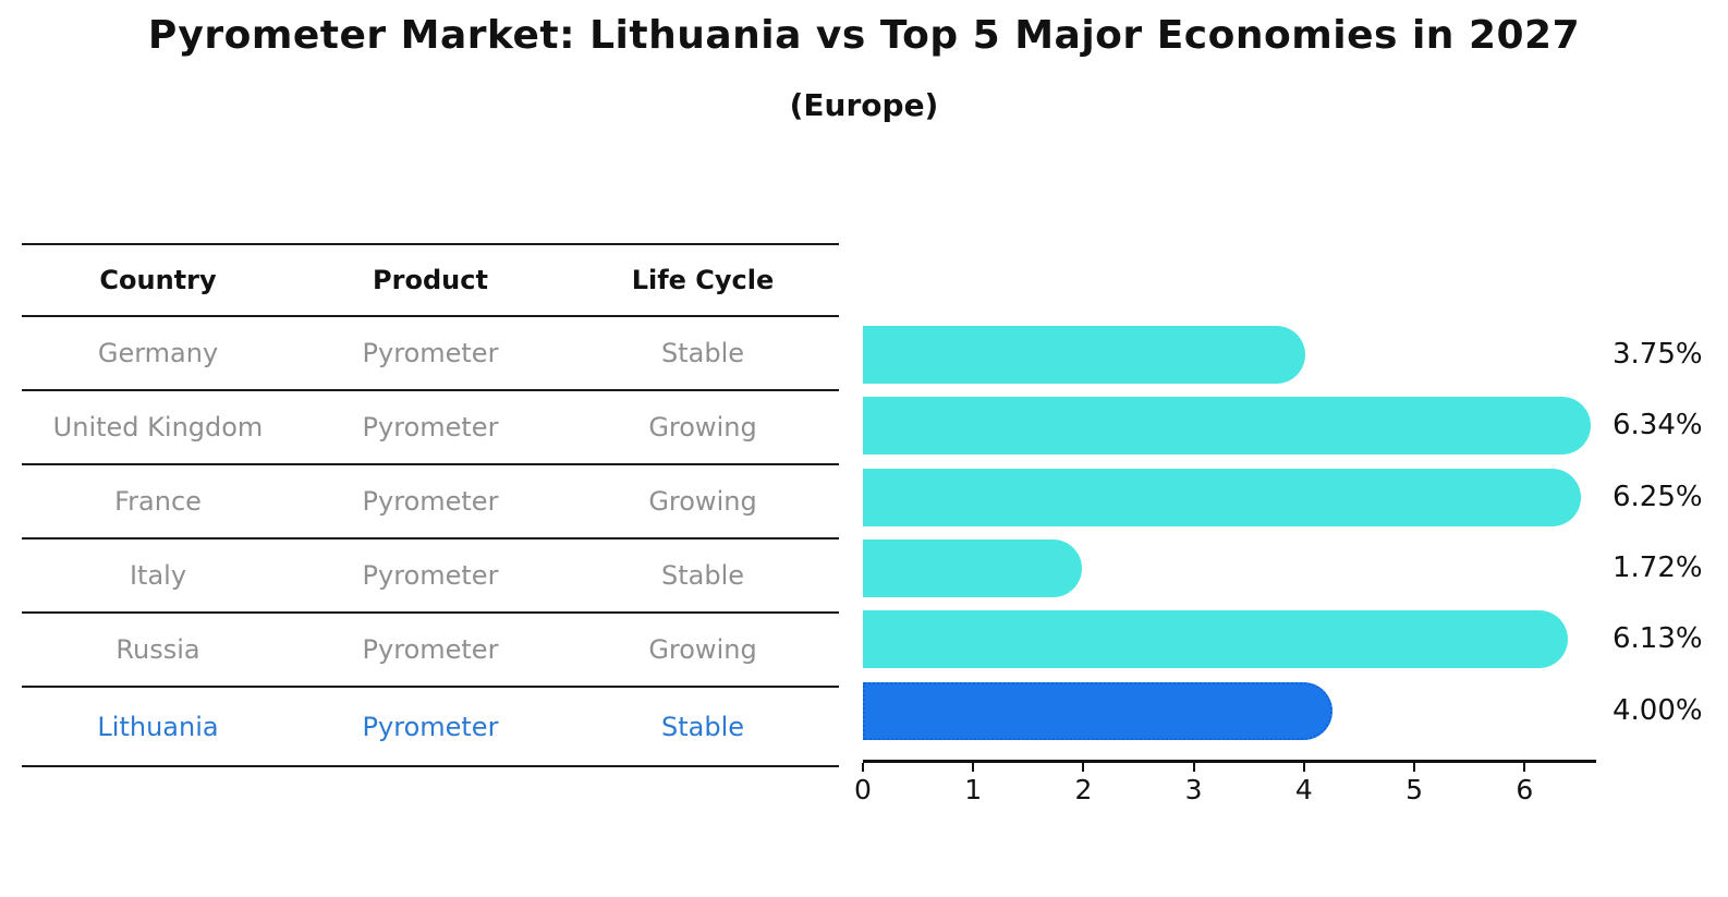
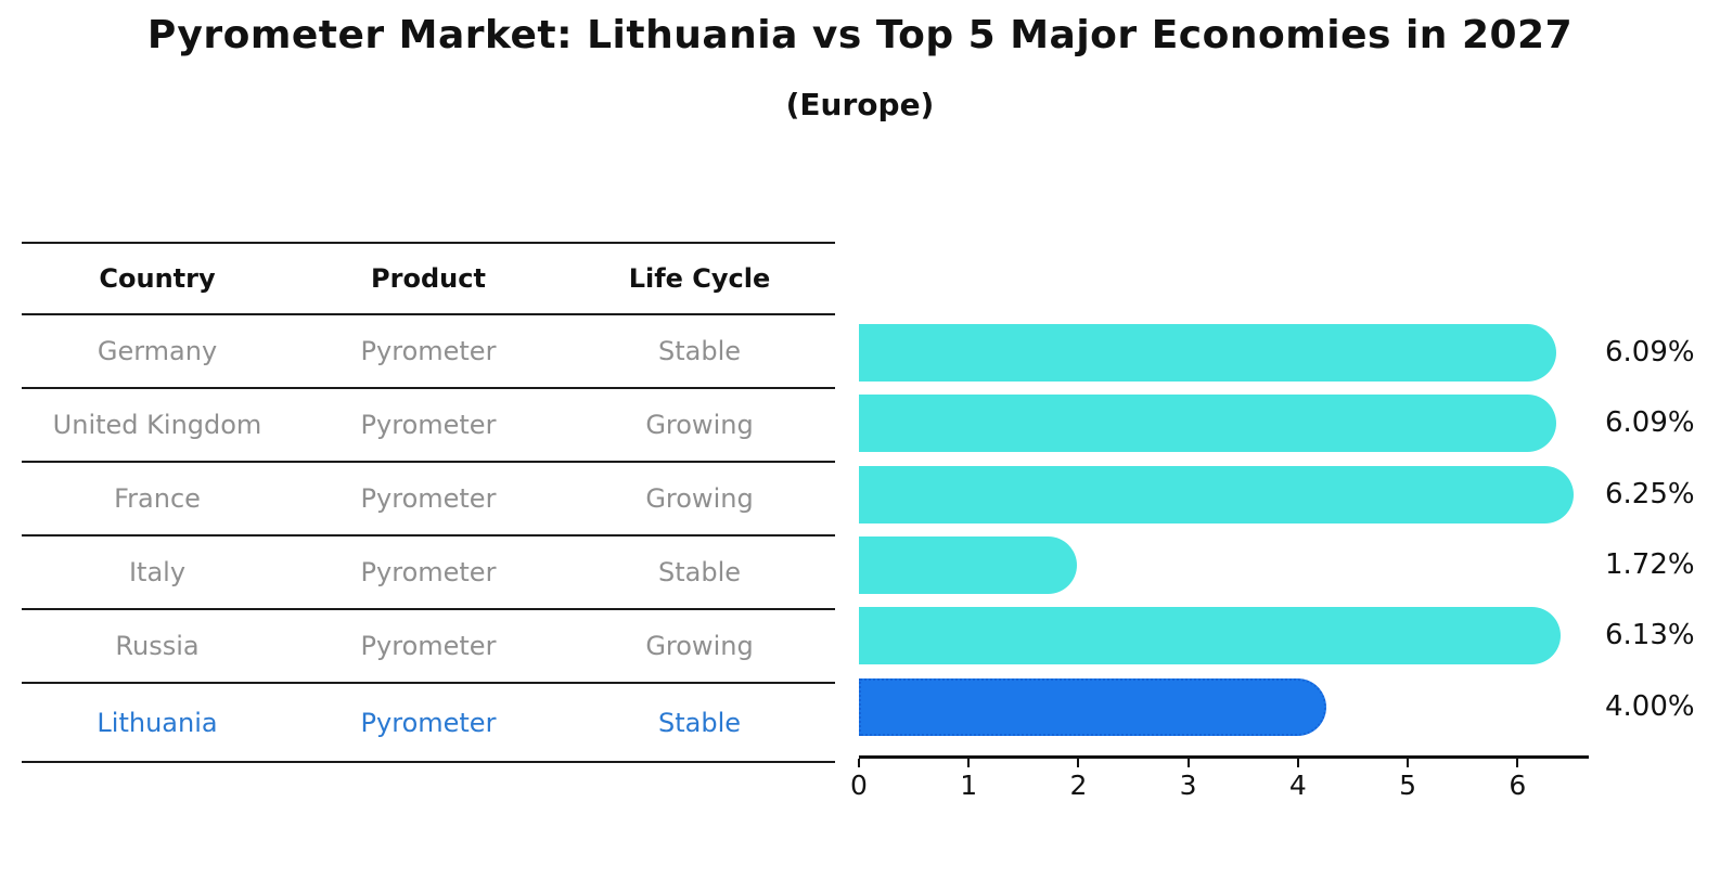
Germany: 3.75% -> 6.09%
United Kingdom: 6.34% -> 6.09%
